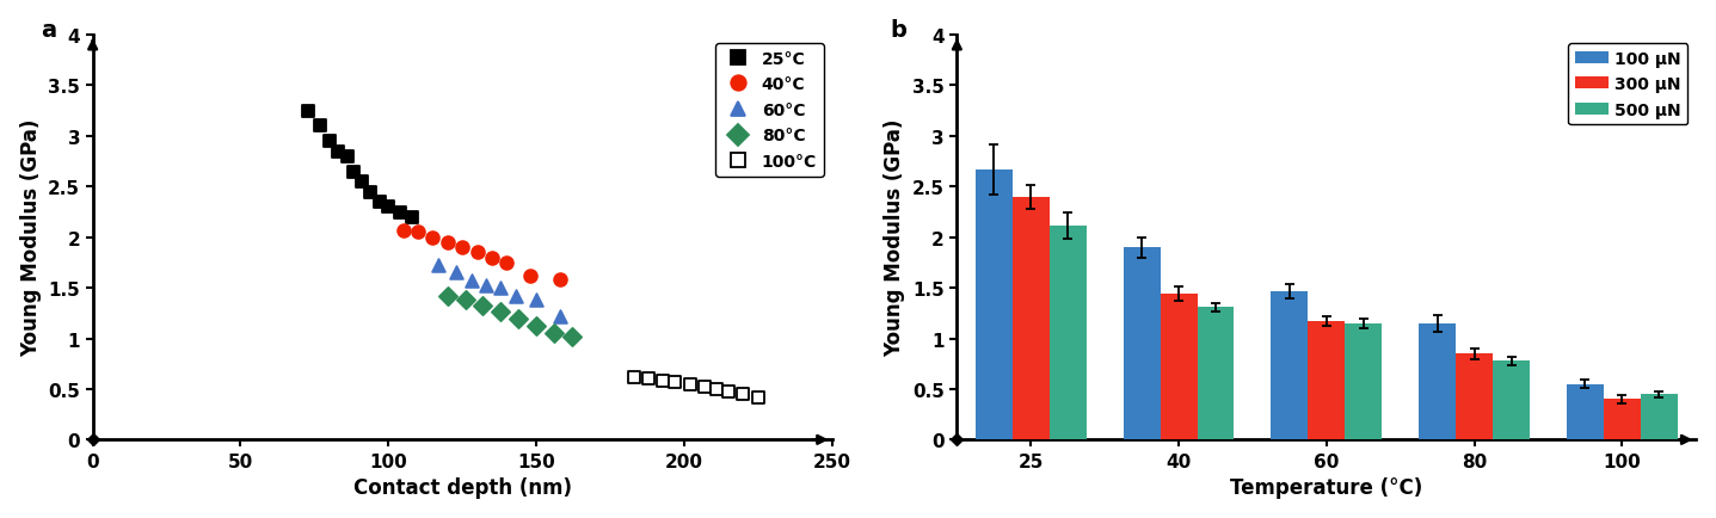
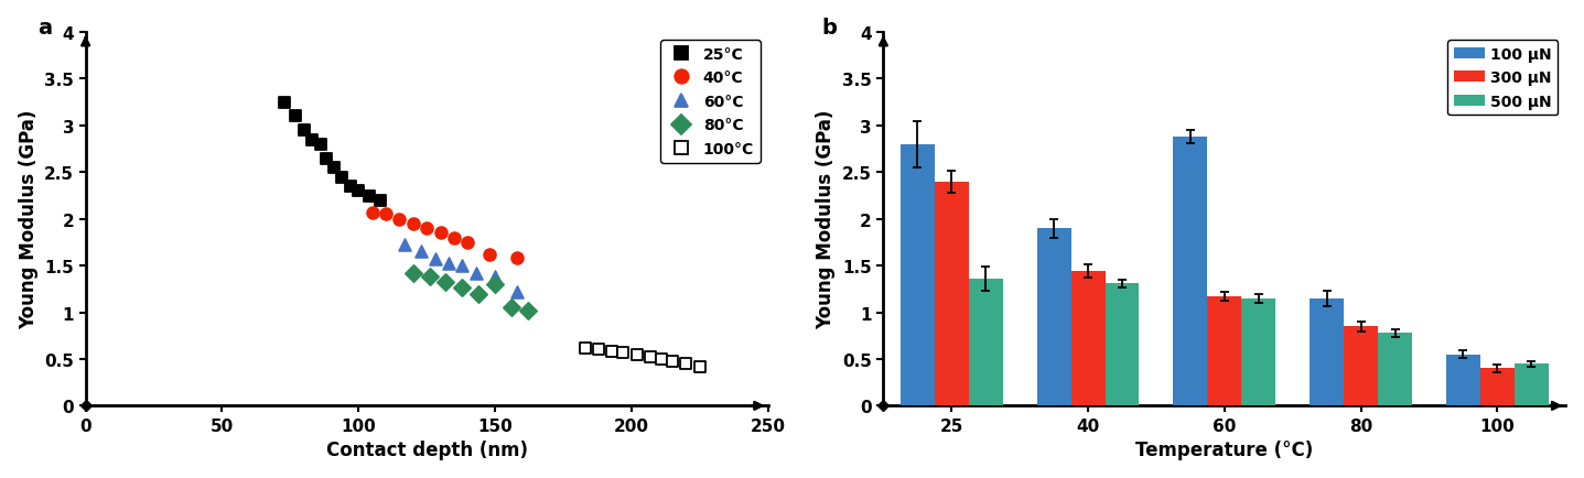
80°C/150: 1.13 -> 1.30
100 μN/25: 2.67 -> 2.80
500 μN/25: 2.12 -> 1.36
100 μN/60: 1.47 -> 2.88
